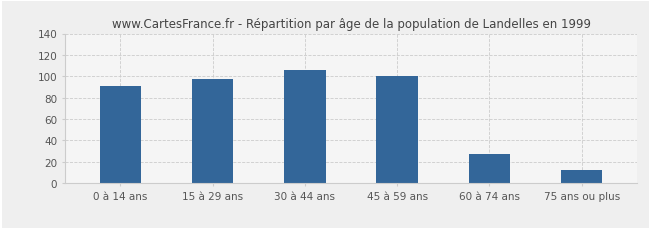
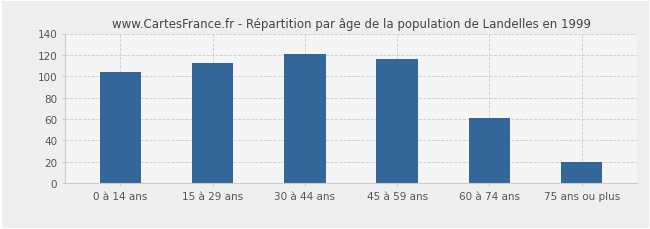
0 à 14 ans: 91 -> 104
15 à 29 ans: 97 -> 112
30 à 44 ans: 106 -> 121
45 à 59 ans: 100 -> 116
60 à 74 ans: 27 -> 61
75 ans ou plus: 12 -> 20
